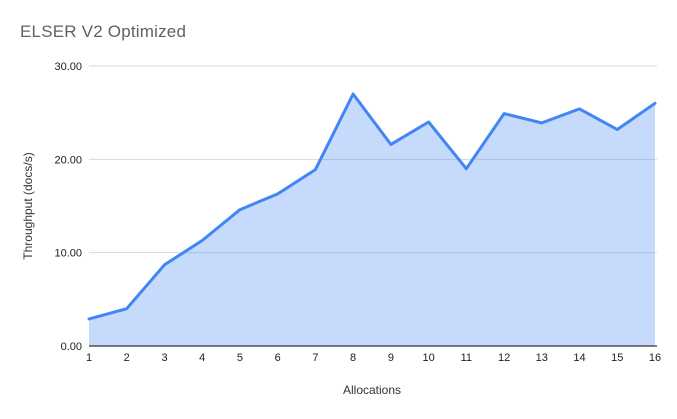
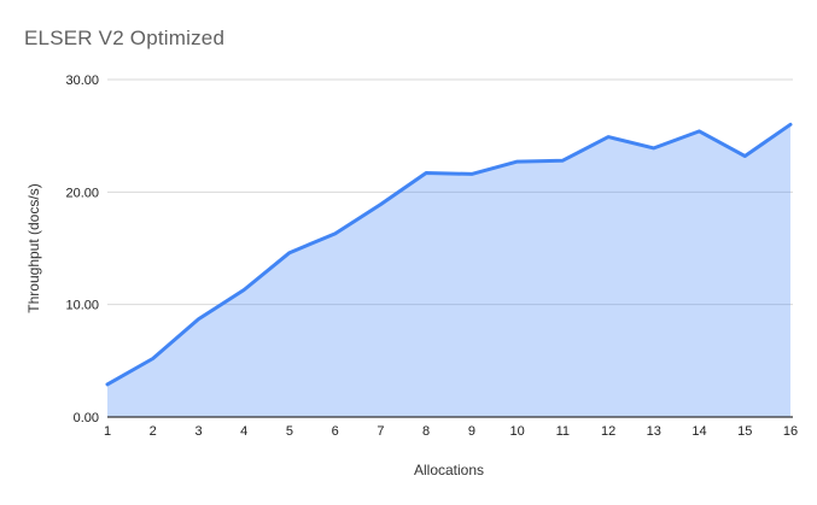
2: 4 -> 5
8: 27 -> 22
10: 24 -> 23
11: 19 -> 23
